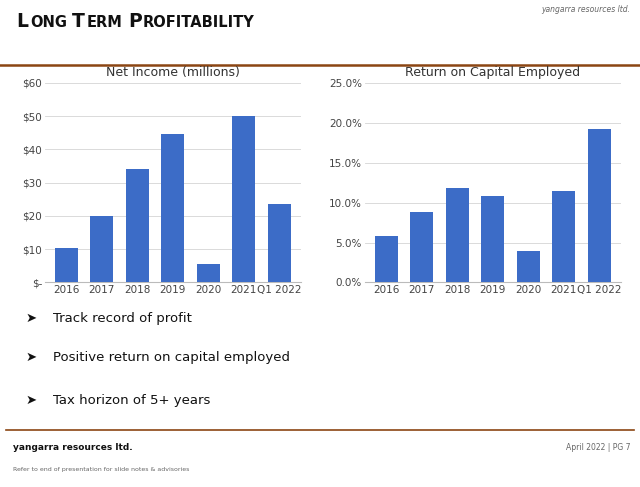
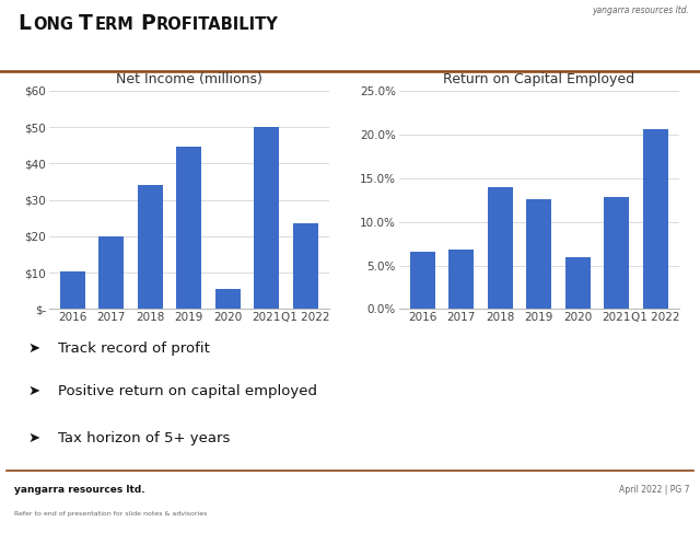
Return on Capital Employed/2016: 5.8% -> 6.6%
Return on Capital Employed/2017: 8.8% -> 6.8%
Return on Capital Employed/2018: 11.8% -> 14.0%
Return on Capital Employed/2019: 10.8% -> 12.6%
Return on Capital Employed/2020: 4.0% -> 6.0%
Return on Capital Employed/2021: 11.5% -> 12.8%
Return on Capital Employed/Q1 2022: 19.2% -> 20.6%
